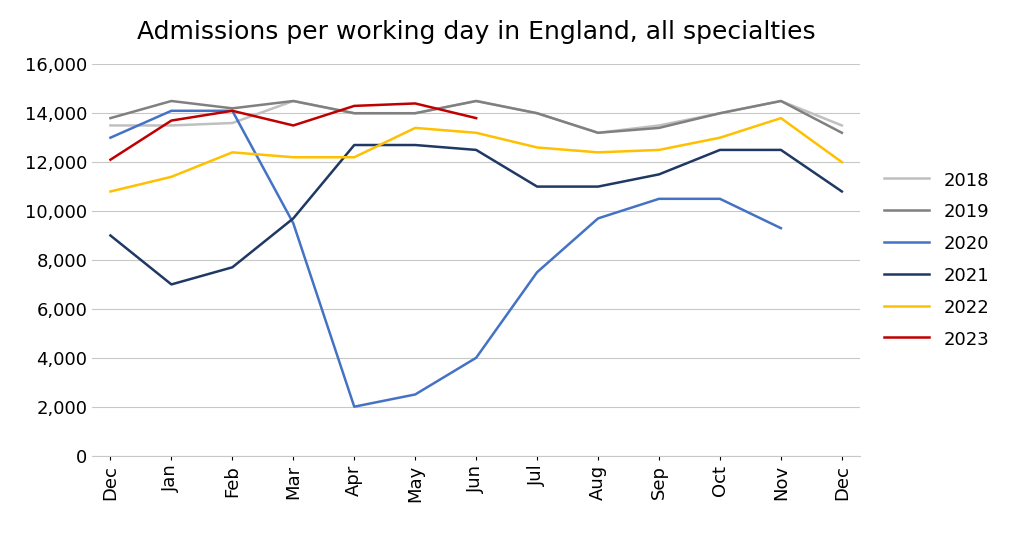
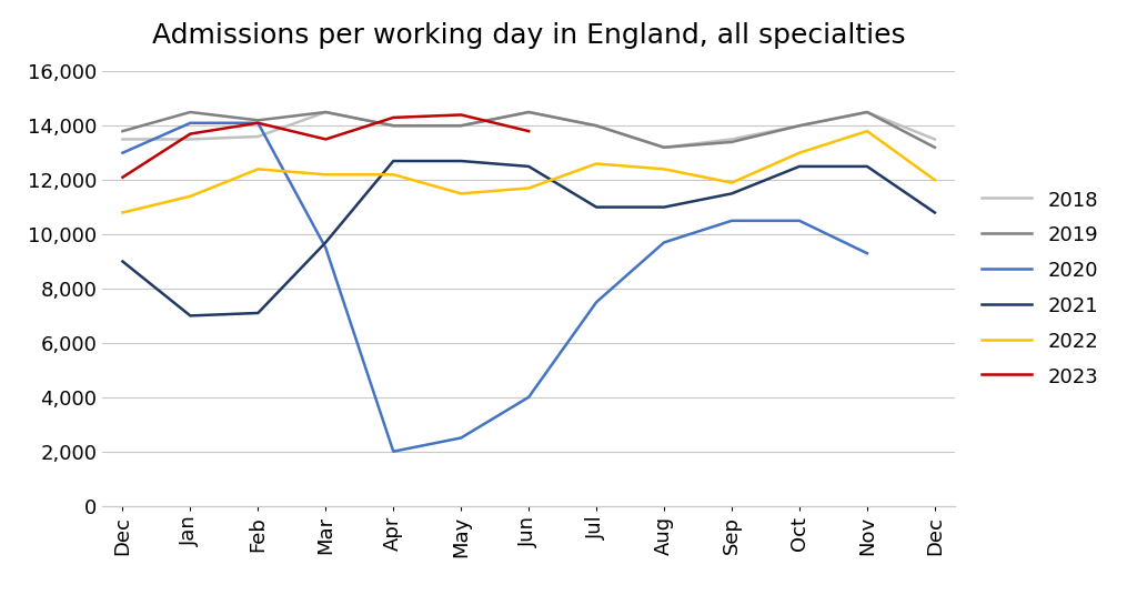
2021/Feb: 7,700 -> 7,100
2022/May: 13,400 -> 11,500
2022/Jun: 13,200 -> 11,700
2022/Sep: 12,500 -> 11,900
